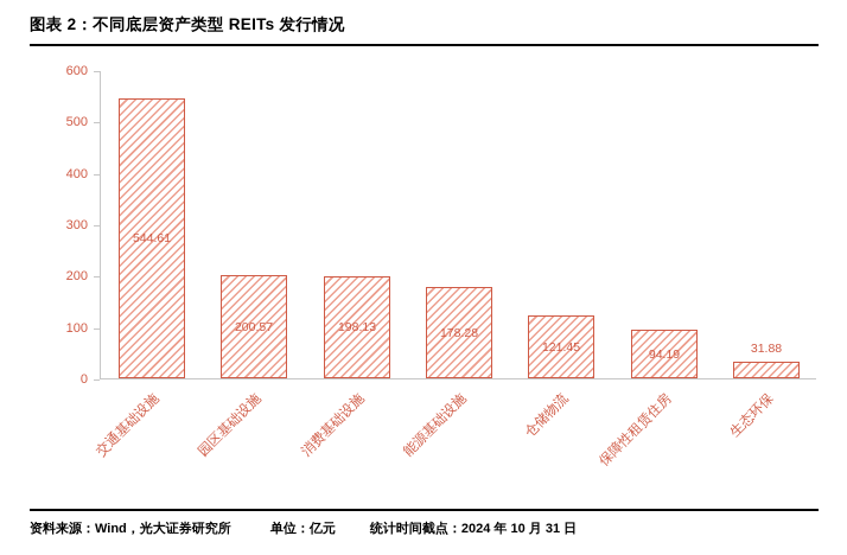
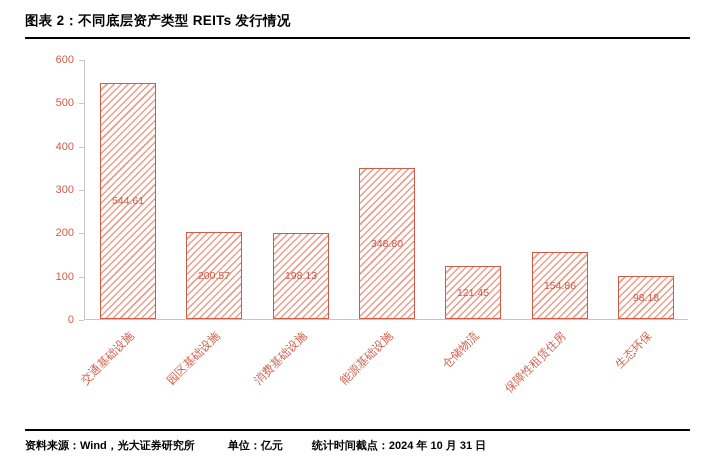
能源基础设施: 178.28 -> 348.80
保障性租赁住房: 94.19 -> 154.86
生态环保: 31.88 -> 98.18
